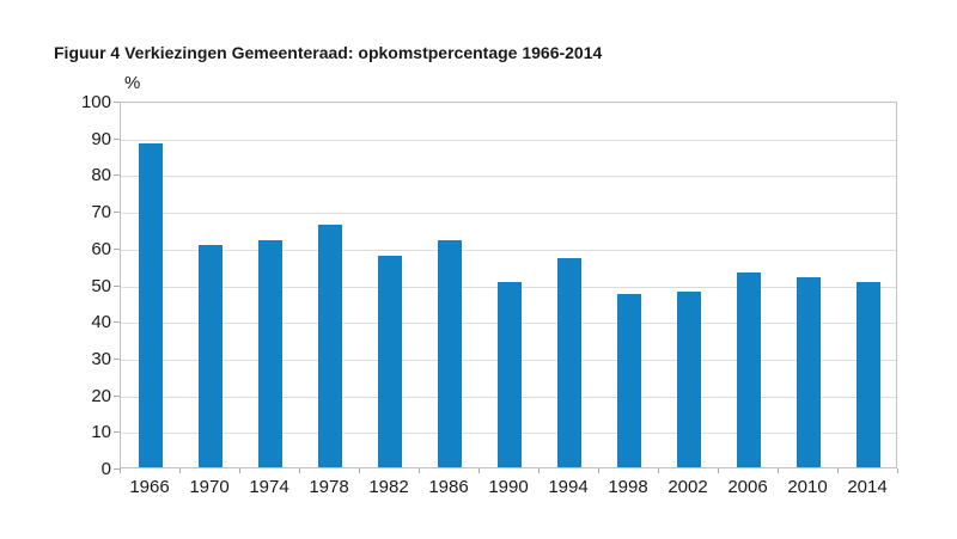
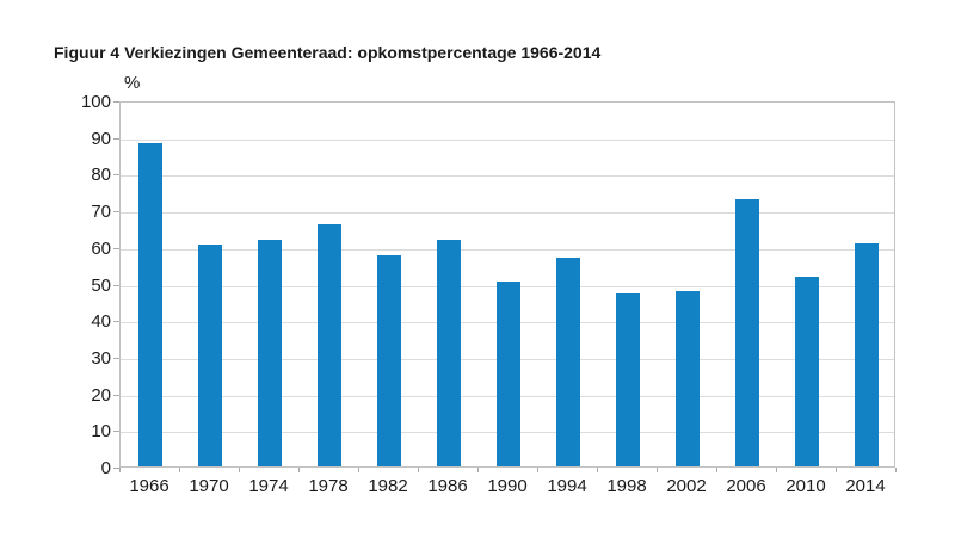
2006: 53 -> 73
2014: 50 -> 61
